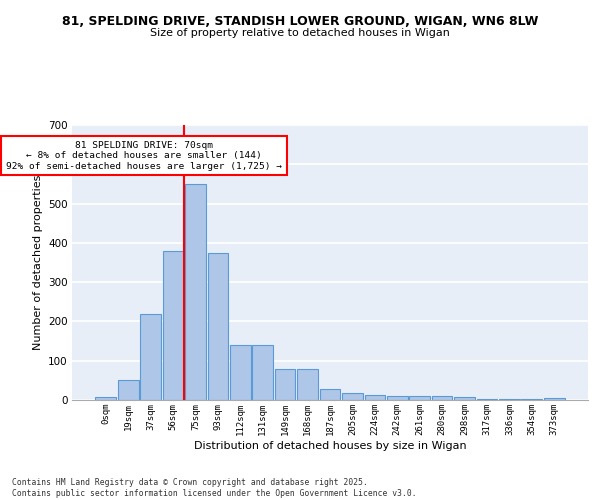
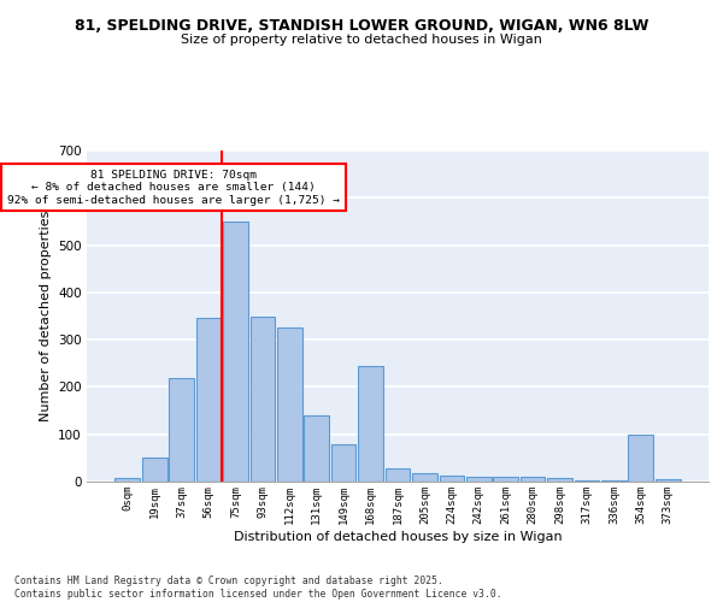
56sqm: 380 -> 345
93sqm: 375 -> 350
112sqm: 140 -> 325
168sqm: 78 -> 245
354sqm: 3 -> 100
